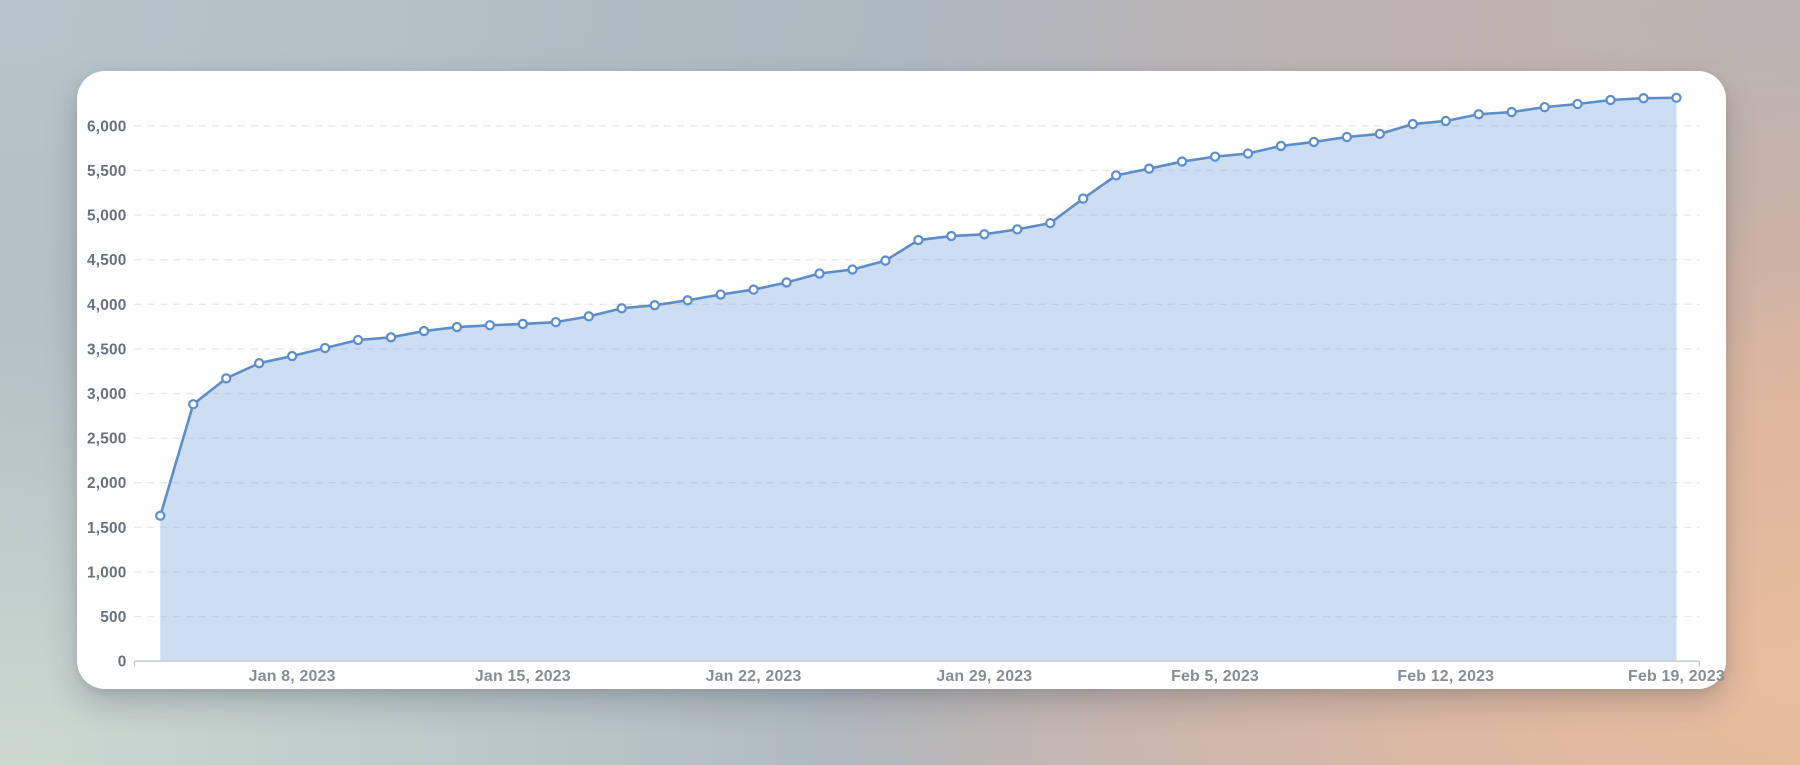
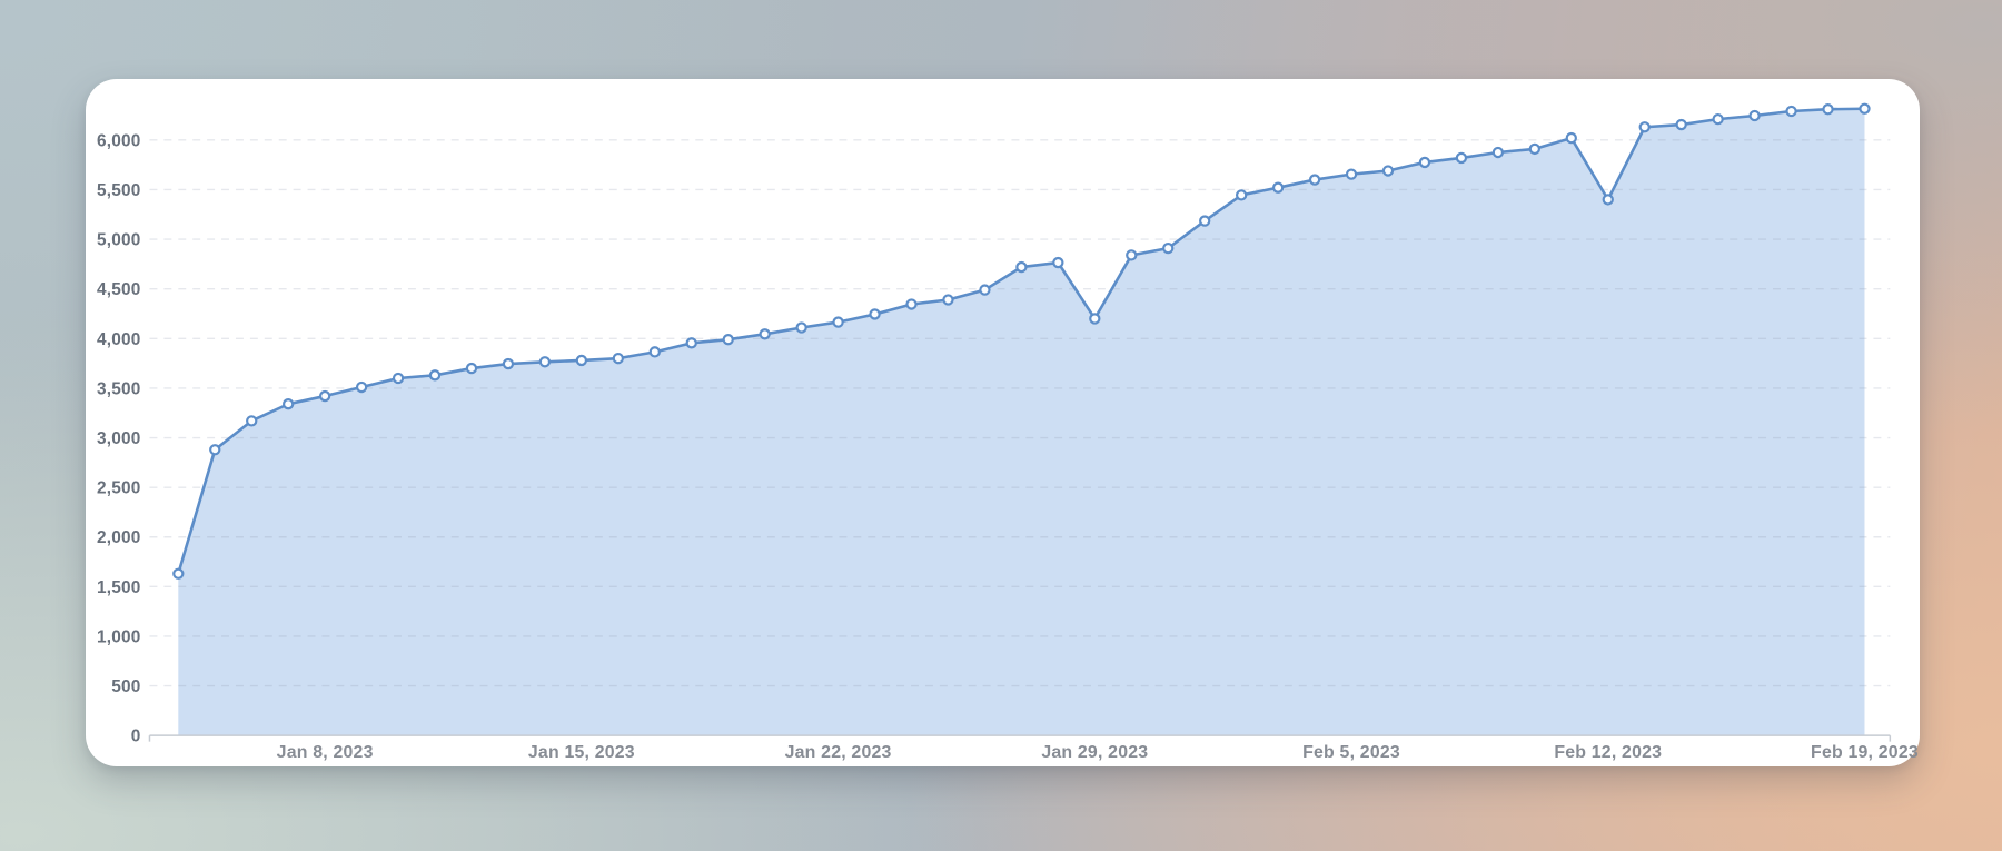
Jan 29, 2023: 4800 -> 4200
Feb 12, 2023: 6100 -> 5400
